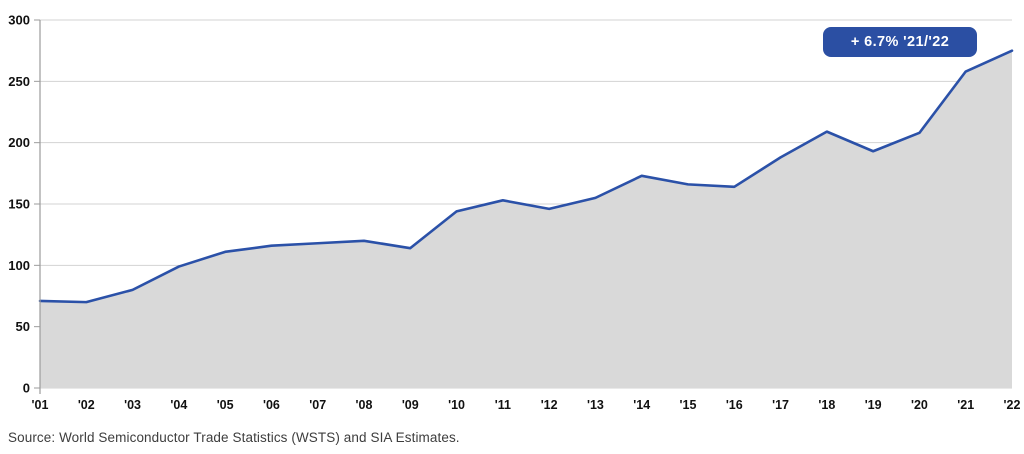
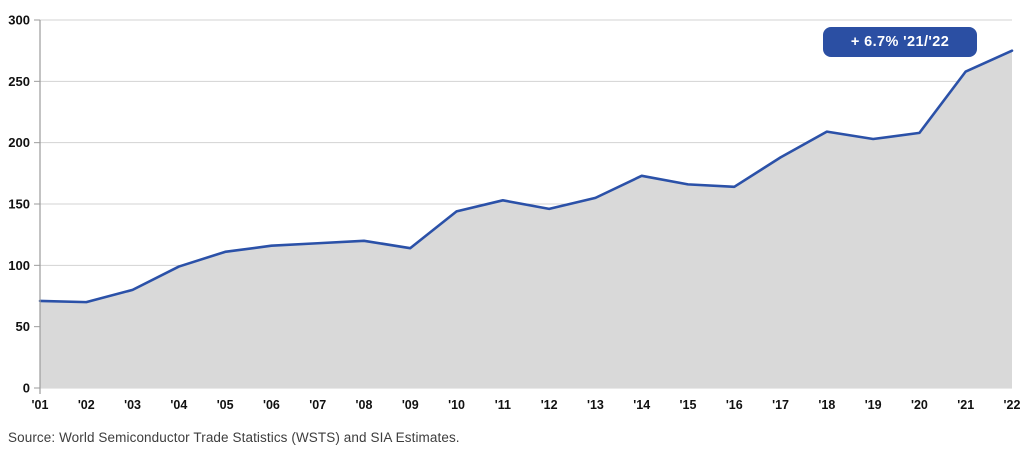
'19: 193 -> 203
